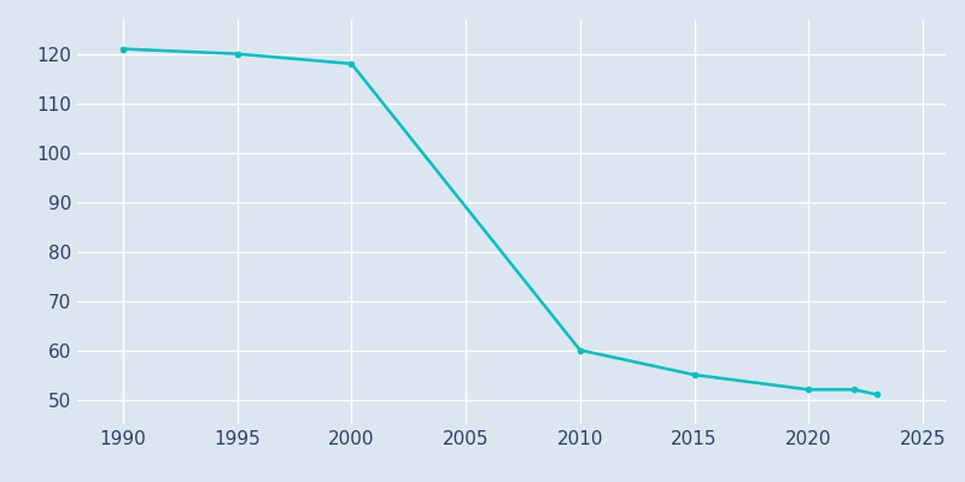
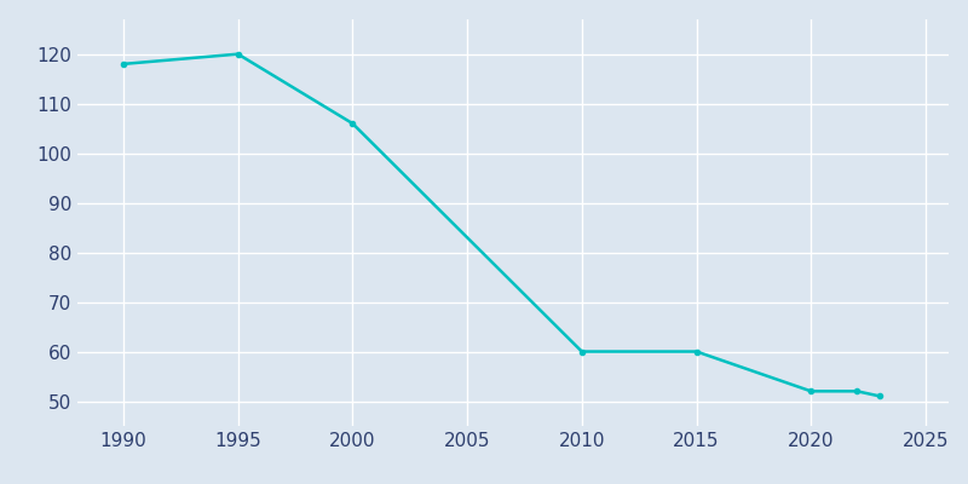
1990: 121 -> 118
2000: 118 -> 106
2015: 55 -> 60
